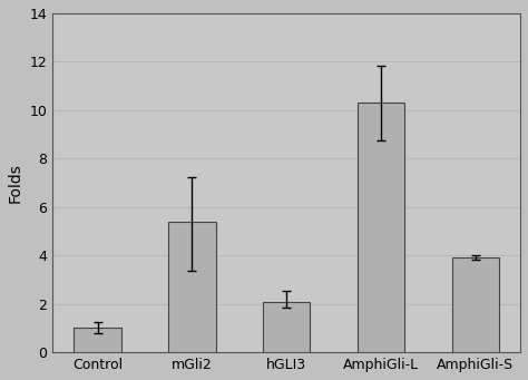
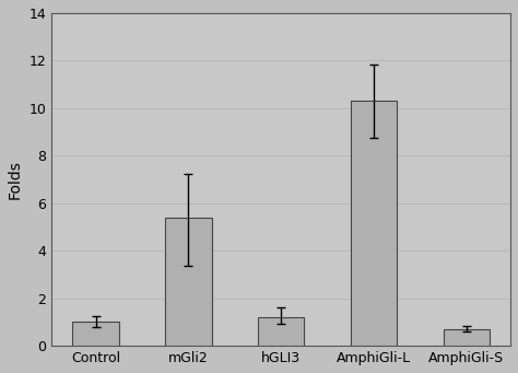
hGLI3: 2.1 -> 1.2
AmphiGli-S: 3.9 -> 0.7
